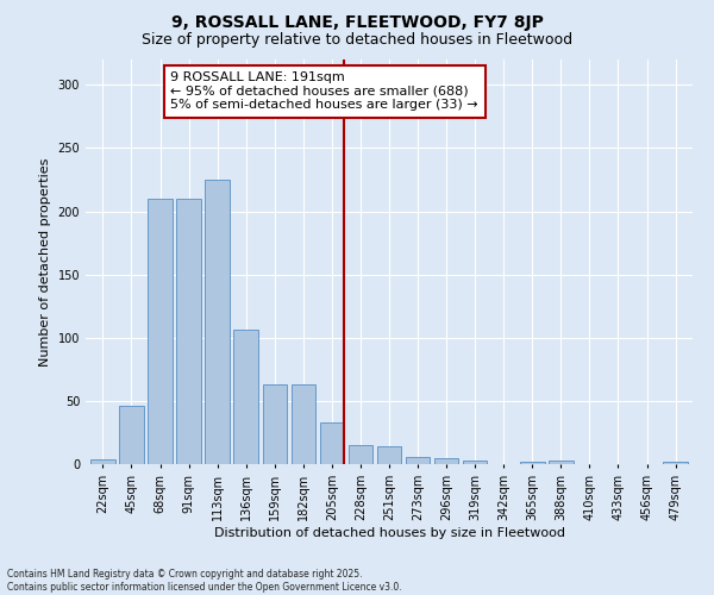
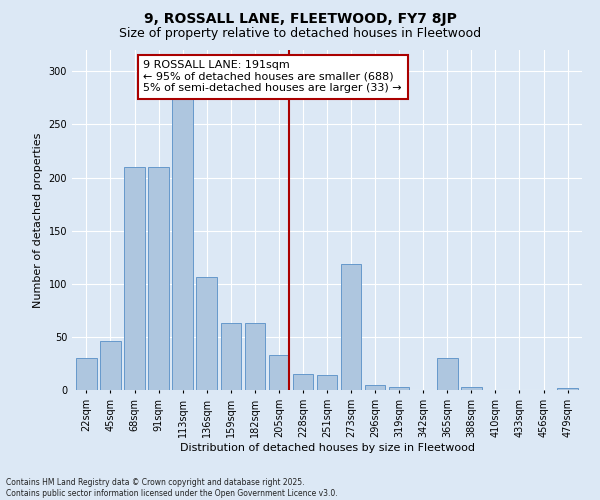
22sqm: 4 -> 30
113sqm: 225 -> 275
273sqm: 6 -> 119
365sqm: 2 -> 30
